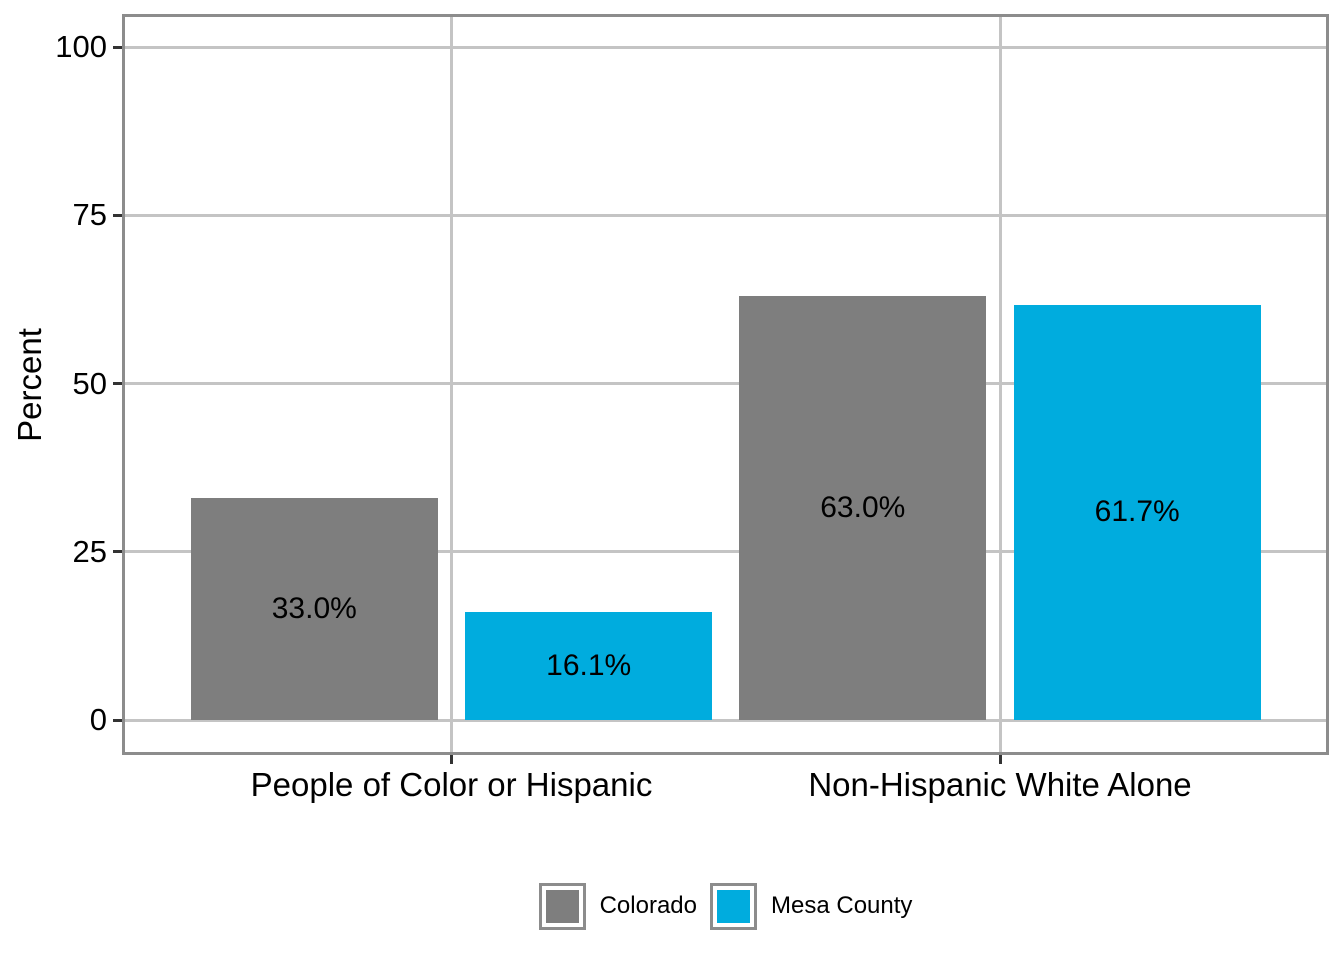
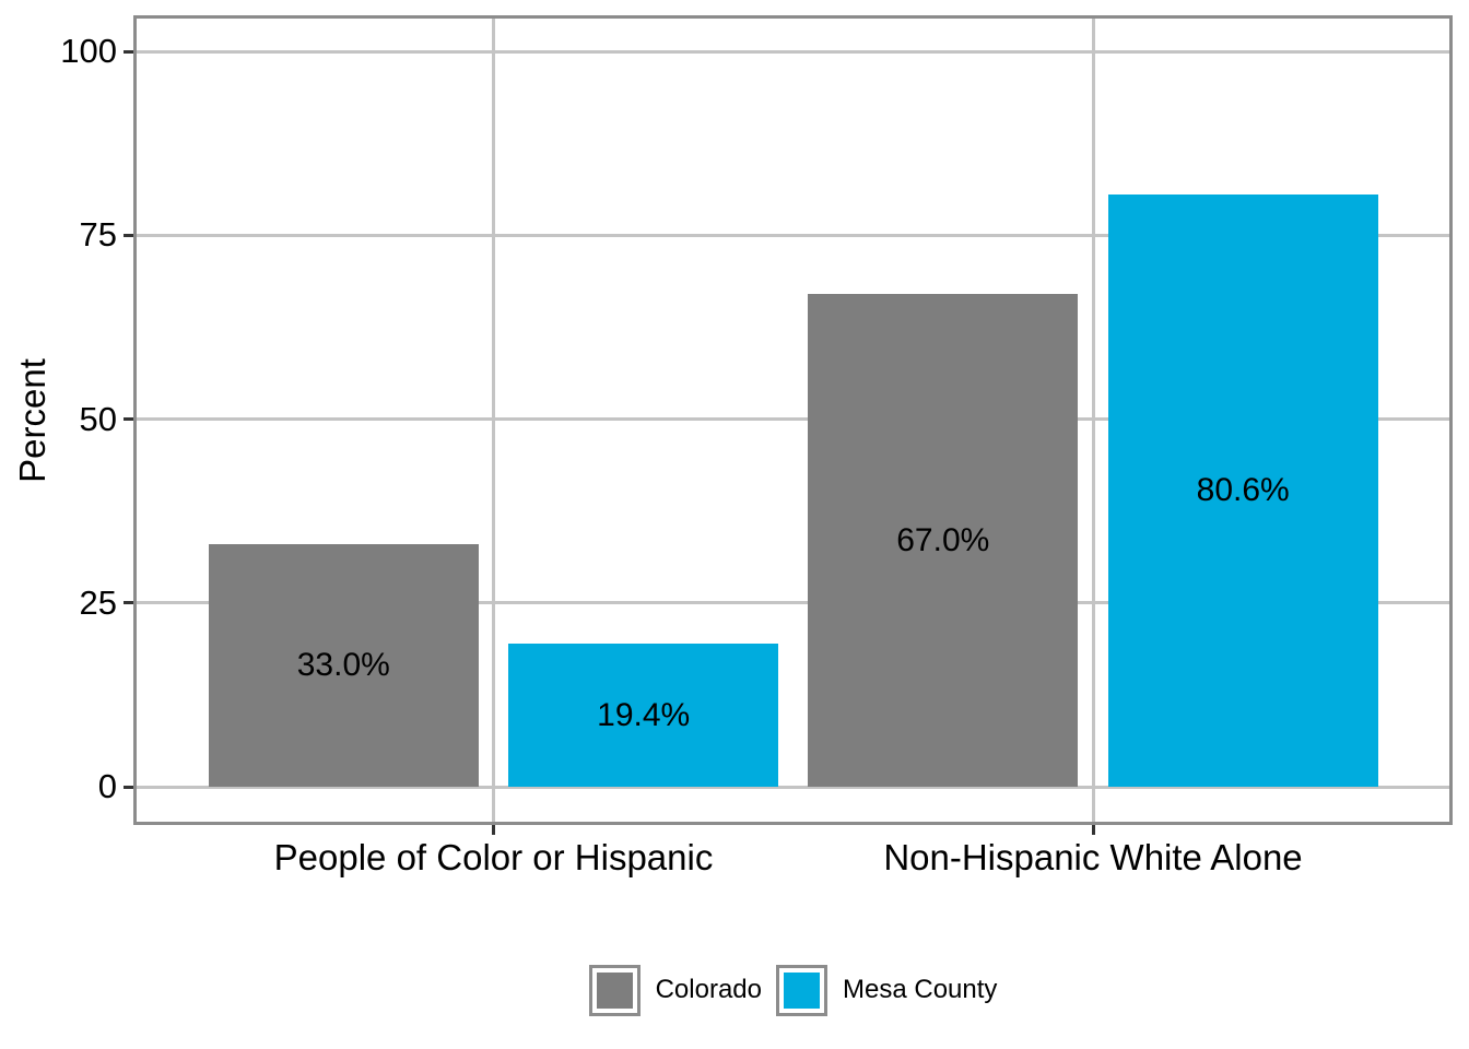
Mesa County/People of Color or Hispanic: 16.1% -> 19.4%
Colorado/Non-Hispanic White Alone: 63.0% -> 67.0%
Mesa County/Non-Hispanic White Alone: 61.7% -> 80.6%
